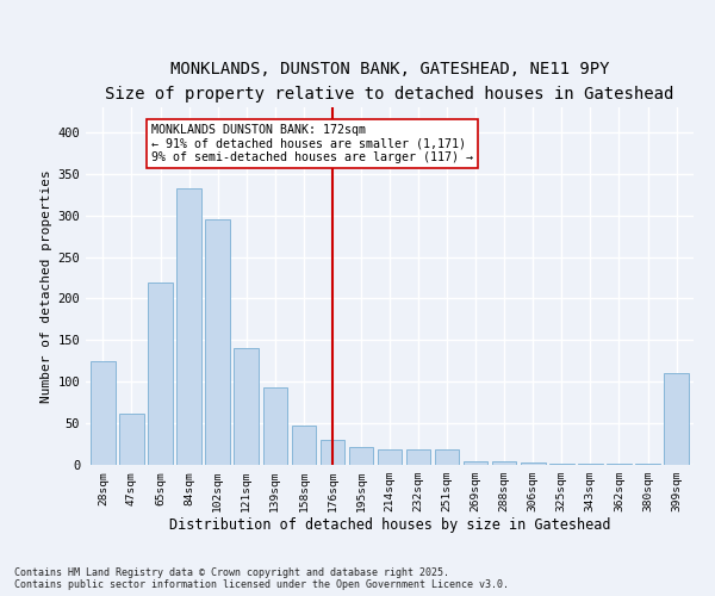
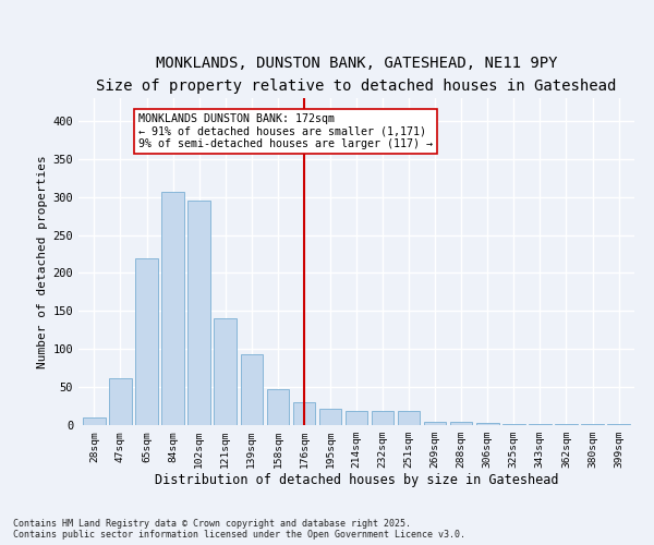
28sqm: 124 -> 10
84sqm: 332 -> 307
399sqm: 110 -> 2
